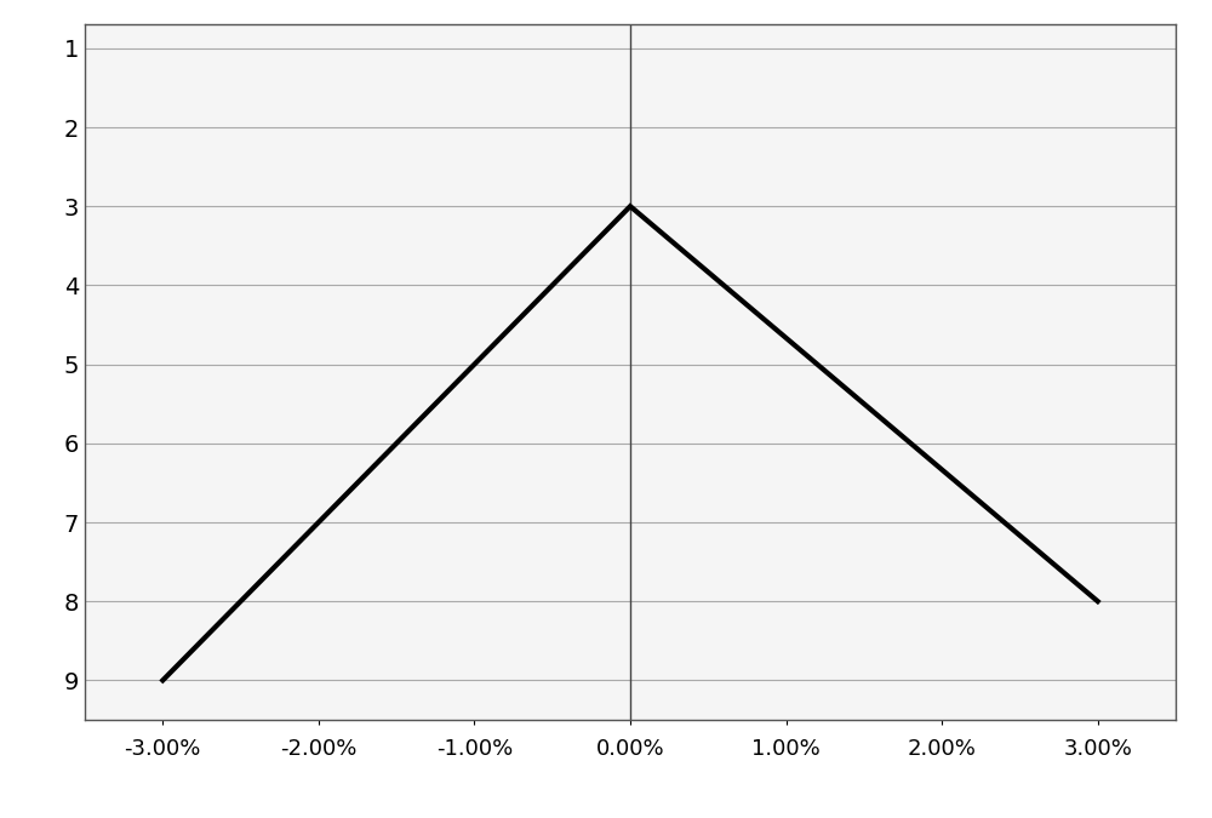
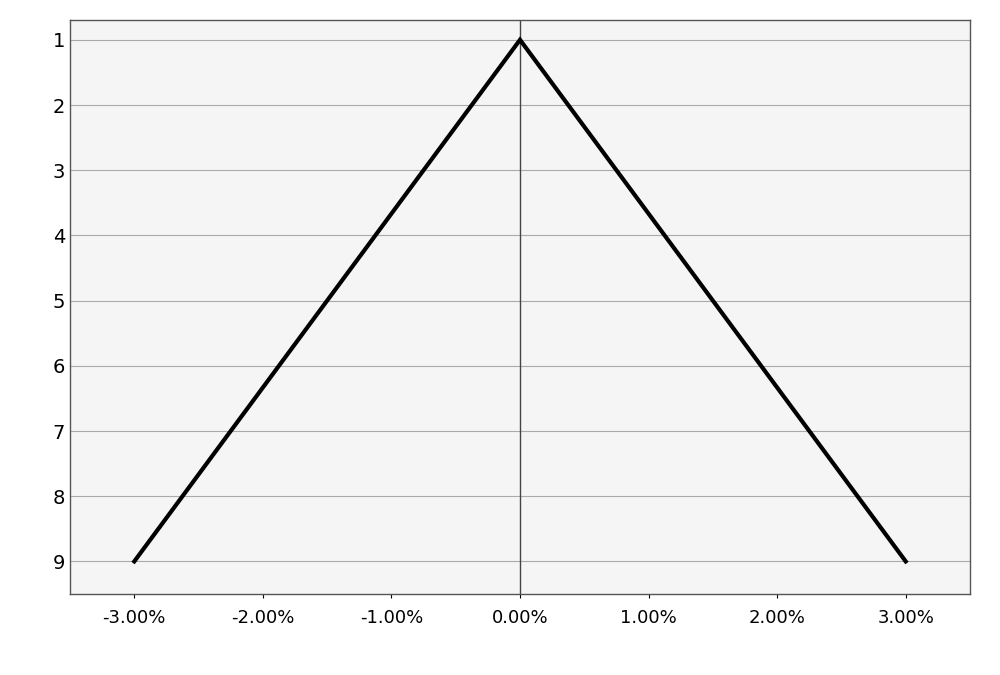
0.00%: 3 -> 1
3.00%: 8 -> 9
